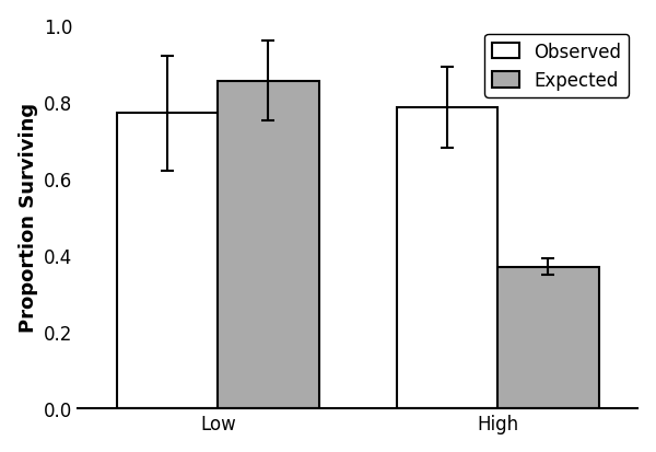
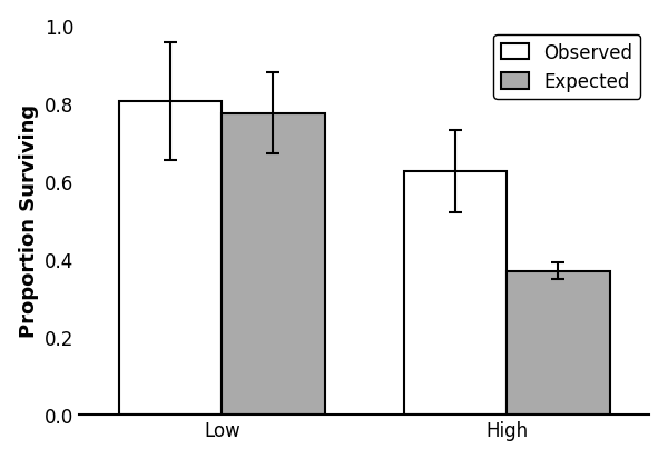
Observed/Low: 0.770 -> 0.805
Expected/Low: 0.855 -> 0.775
Observed/High: 0.785 -> 0.625
